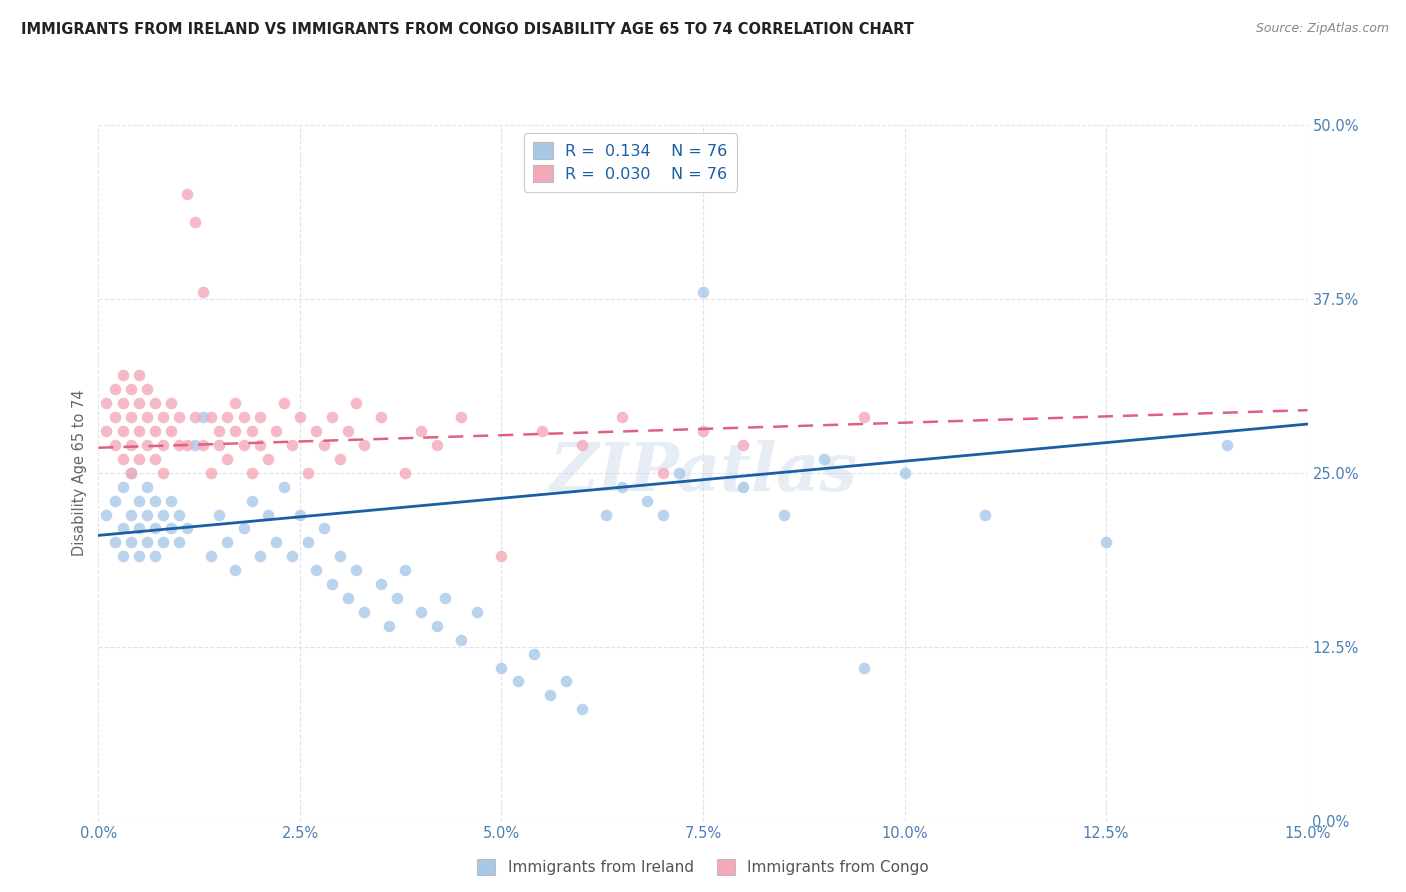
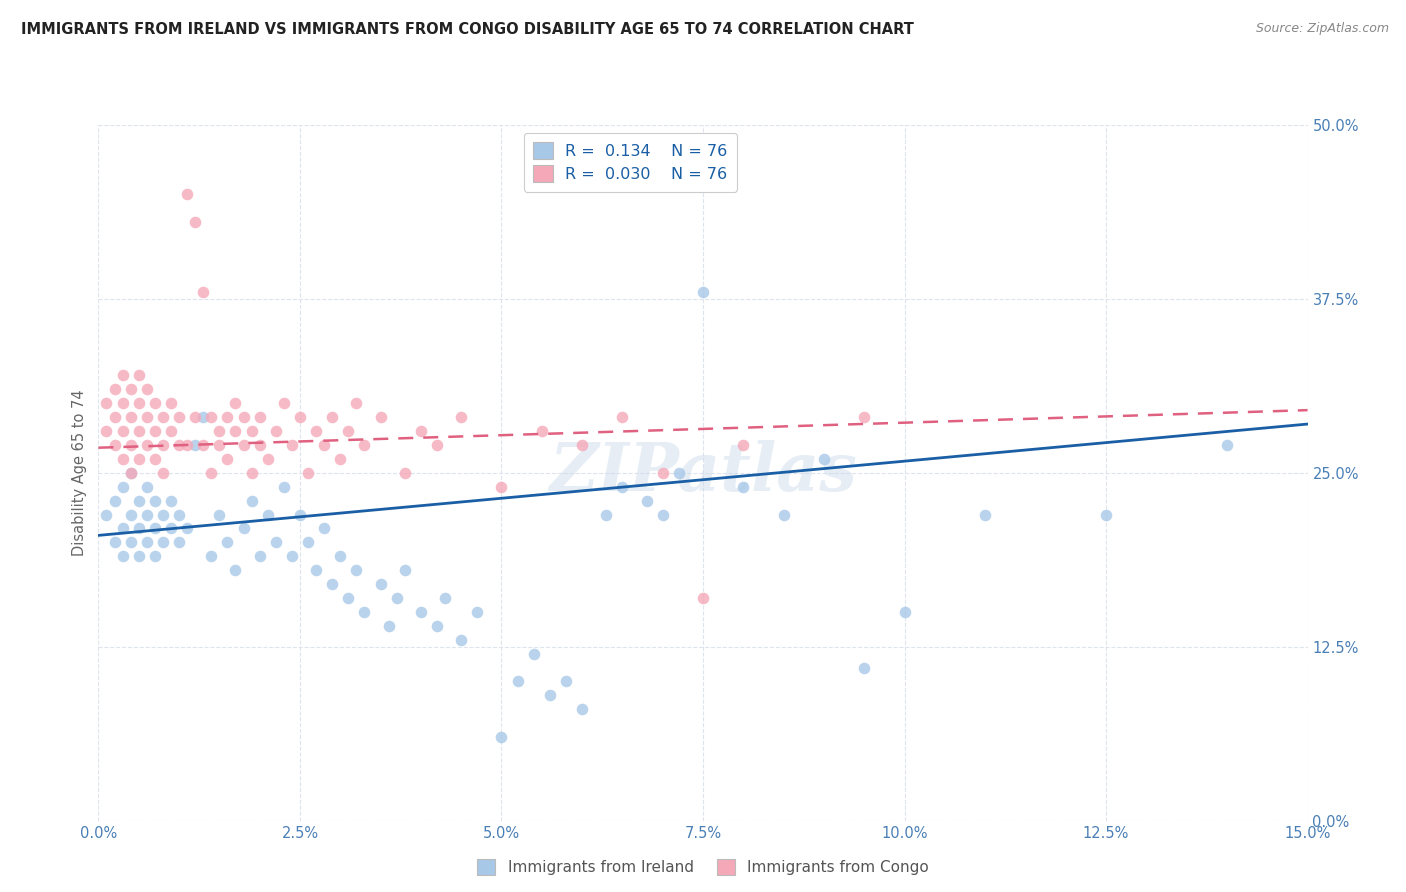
Immigrants from Ireland/5.0%: 11% -> 6%
Immigrants from Congo/5.0%: 19% -> 24%
Immigrants from Congo/7.5%: 28% -> 16%
Immigrants from Ireland/10.0%: 25% -> 15%
Immigrants from Ireland/12.5%: 20% -> 22%
